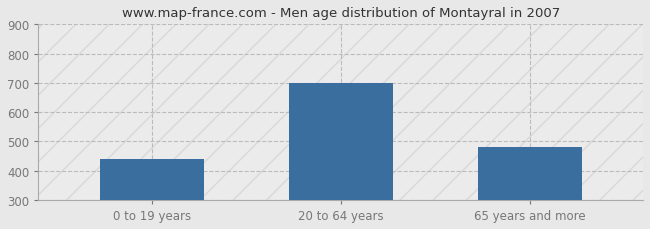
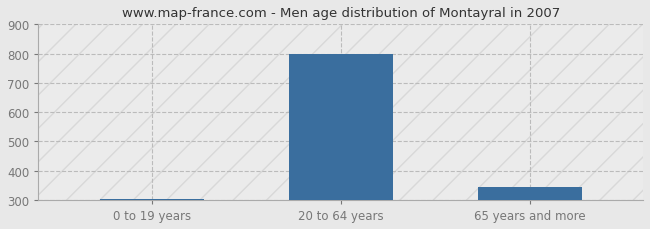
0 to 19 years: 440 -> 305
20 to 64 years: 700 -> 800
65 years and more: 480 -> 345
